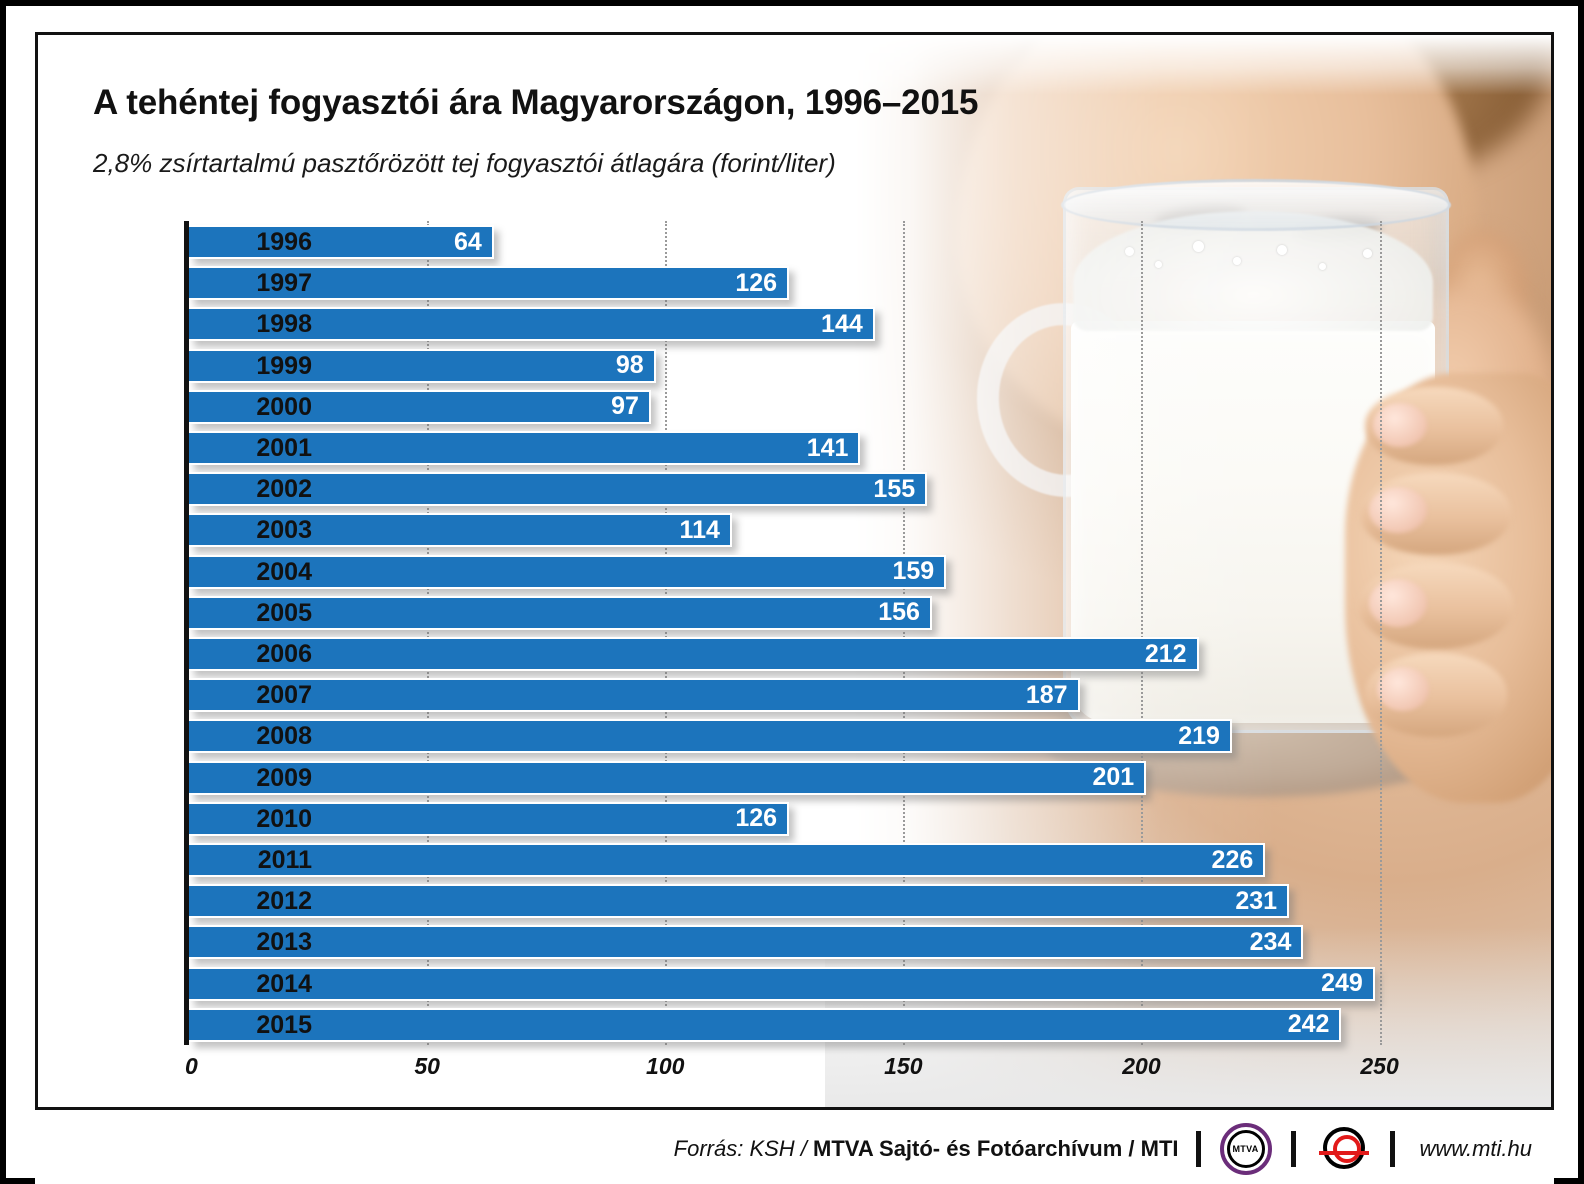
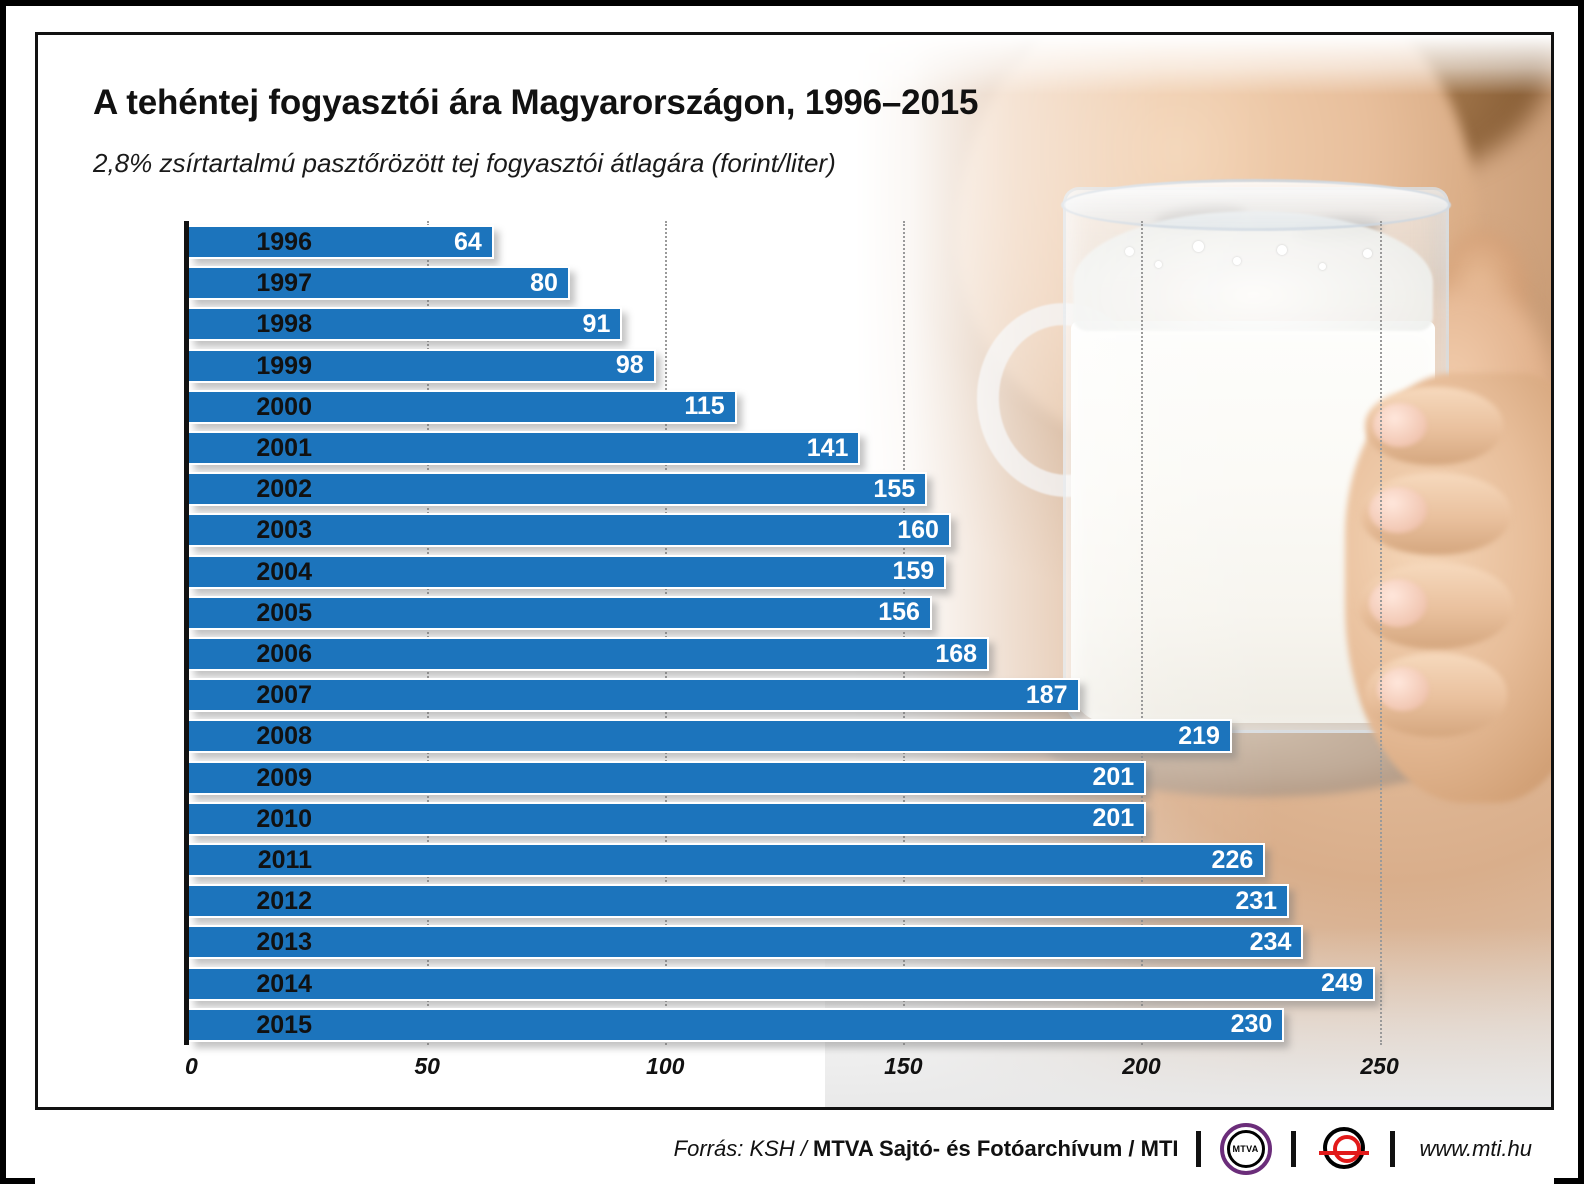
1997: 126 -> 80
1998: 144 -> 91
2000: 97 -> 115
2003: 114 -> 160
2006: 212 -> 168
2010: 126 -> 201
2015: 242 -> 230
